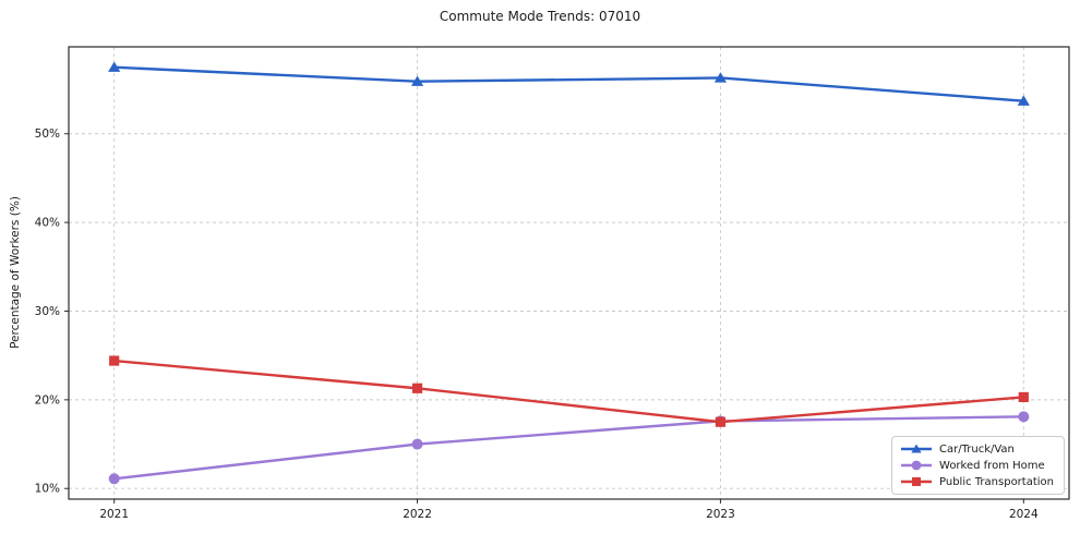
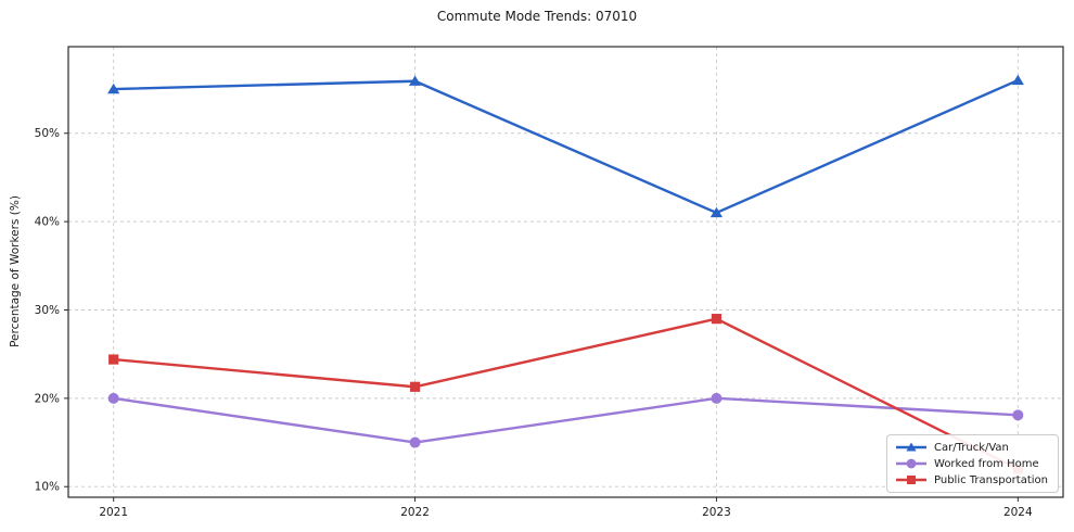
Car/Truck/Van/2021: 58% -> 55%
Worked from Home/2021: 11% -> 20%
Car/Truck/Van/2023: 56% -> 41%
Worked from Home/2023: 18% -> 20%
Public Transportation/2023: 18% -> 29%
Car/Truck/Van/2024: 54% -> 56%
Public Transportation/2024: 20% -> 12%
